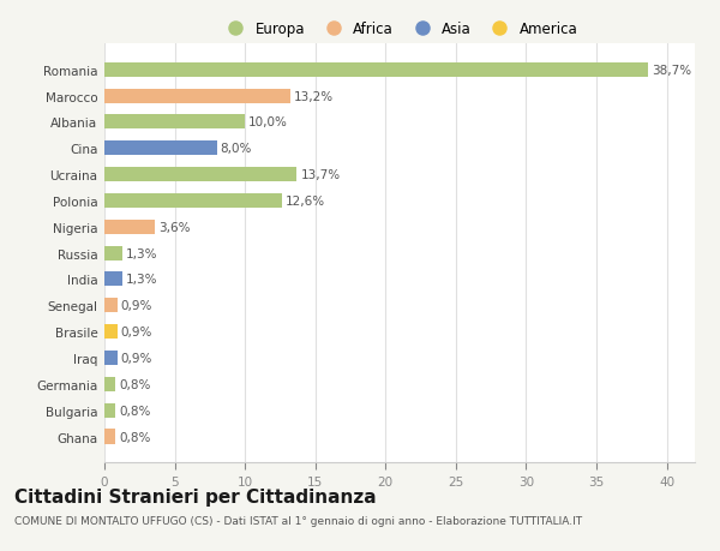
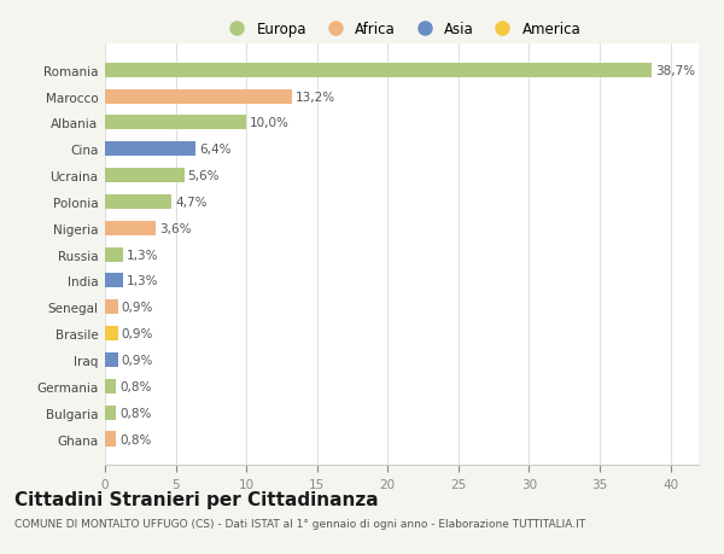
Cina: 8,0% -> 6,4%
Ucraina: 13,7% -> 5,6%
Polonia: 12,6% -> 4,7%
